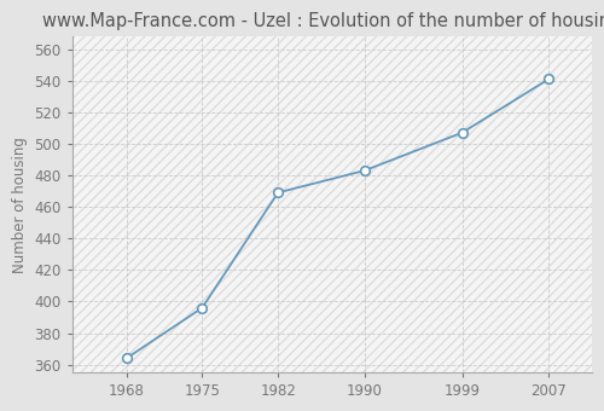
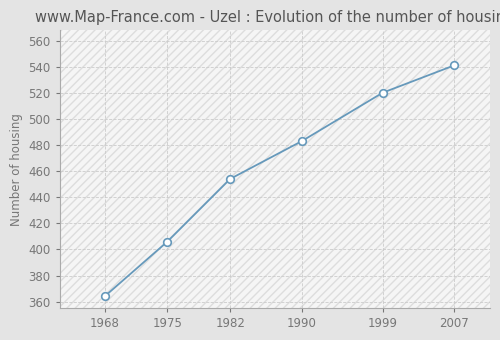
1975: 396 -> 406
1982: 469 -> 454
1999: 507 -> 520
